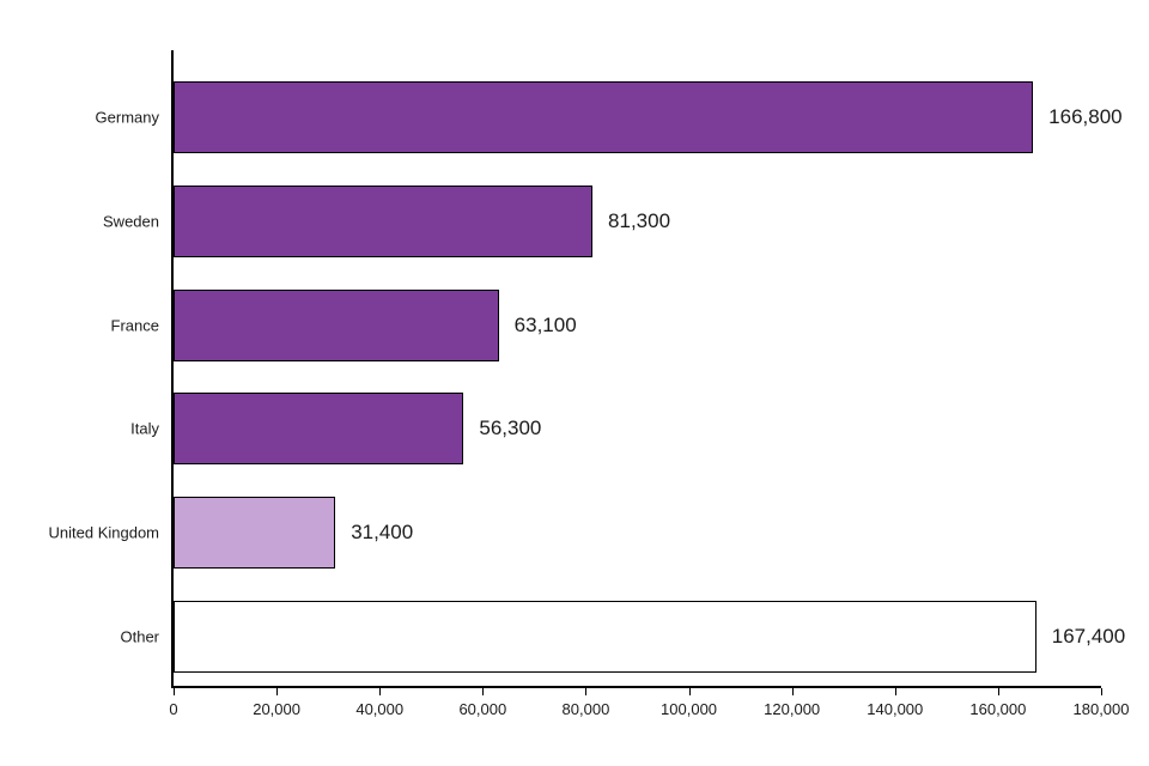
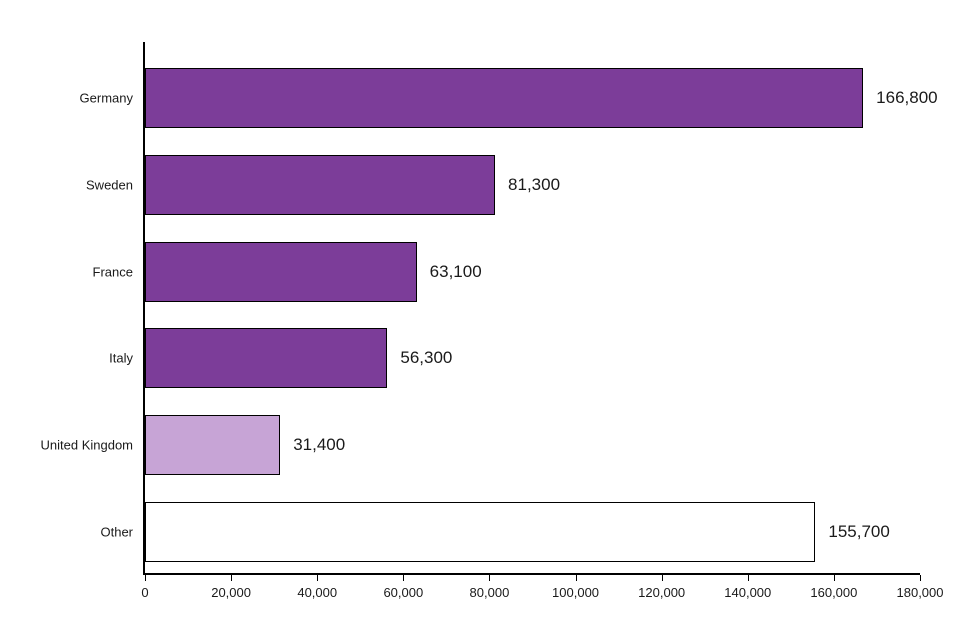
Other: 167,400 -> 155,700
